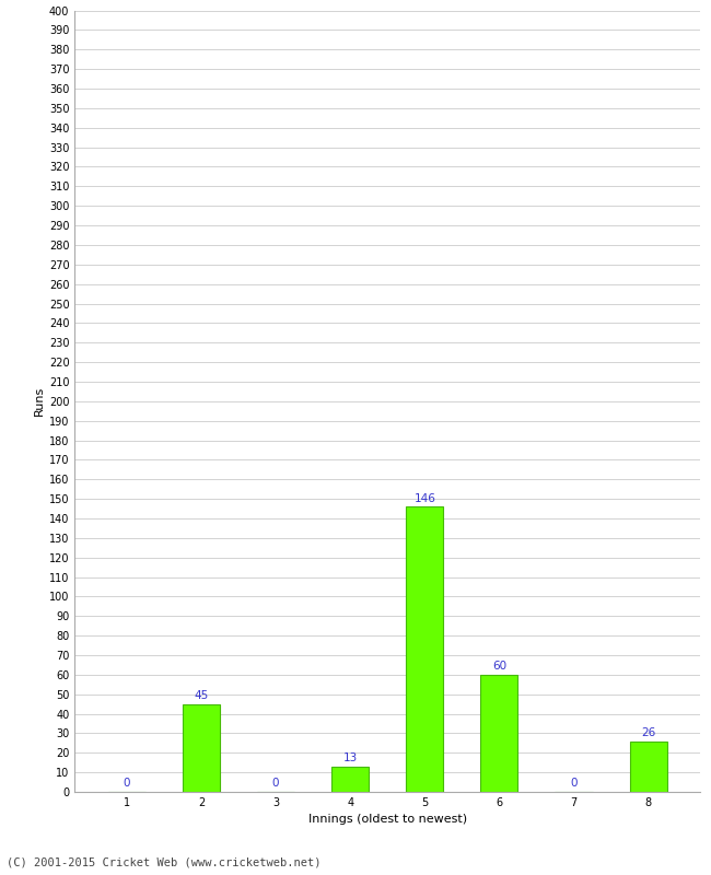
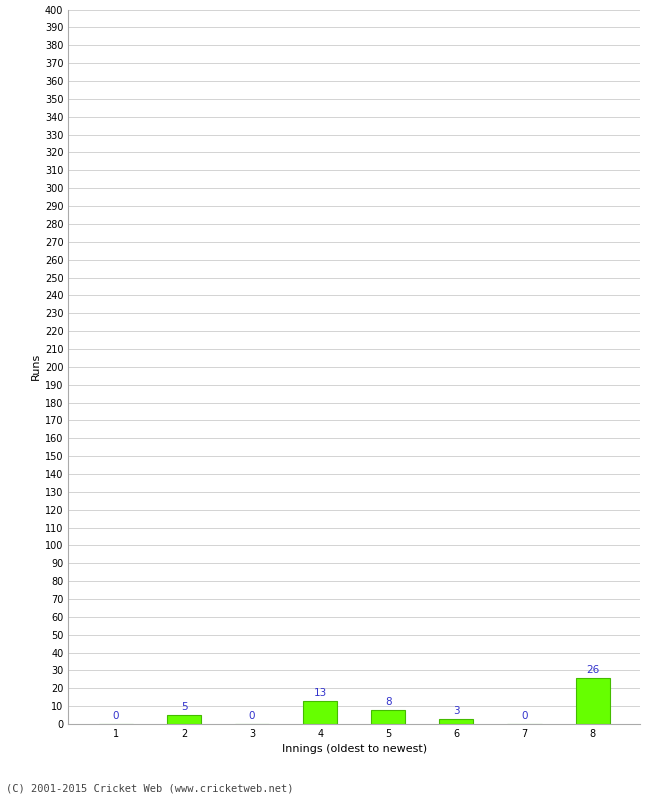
2: 45 -> 5
5: 146 -> 8
6: 60 -> 3
